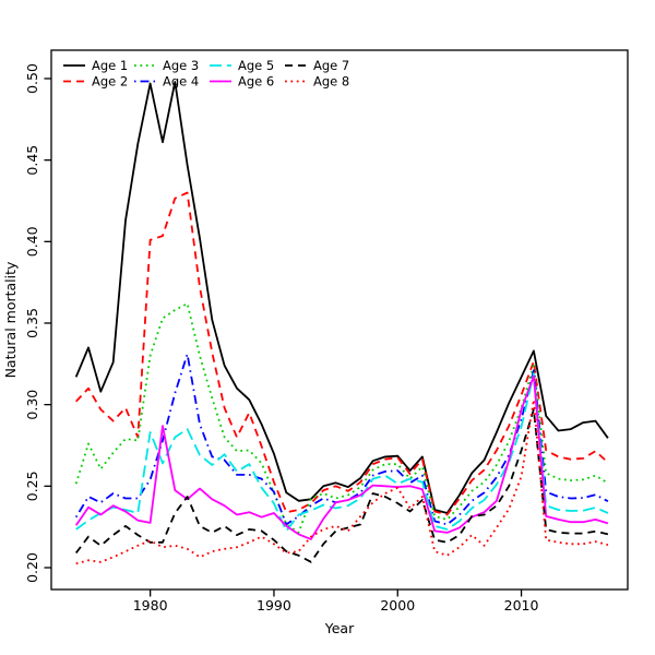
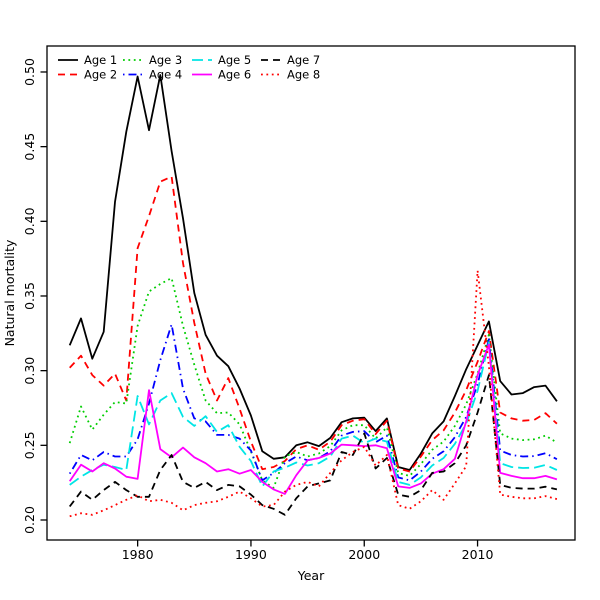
Age 2/1980: 0.401 -> 0.382
Age 7/2000: 0.239 -> 0.258
Age 8/2010: 0.256 -> 0.367
